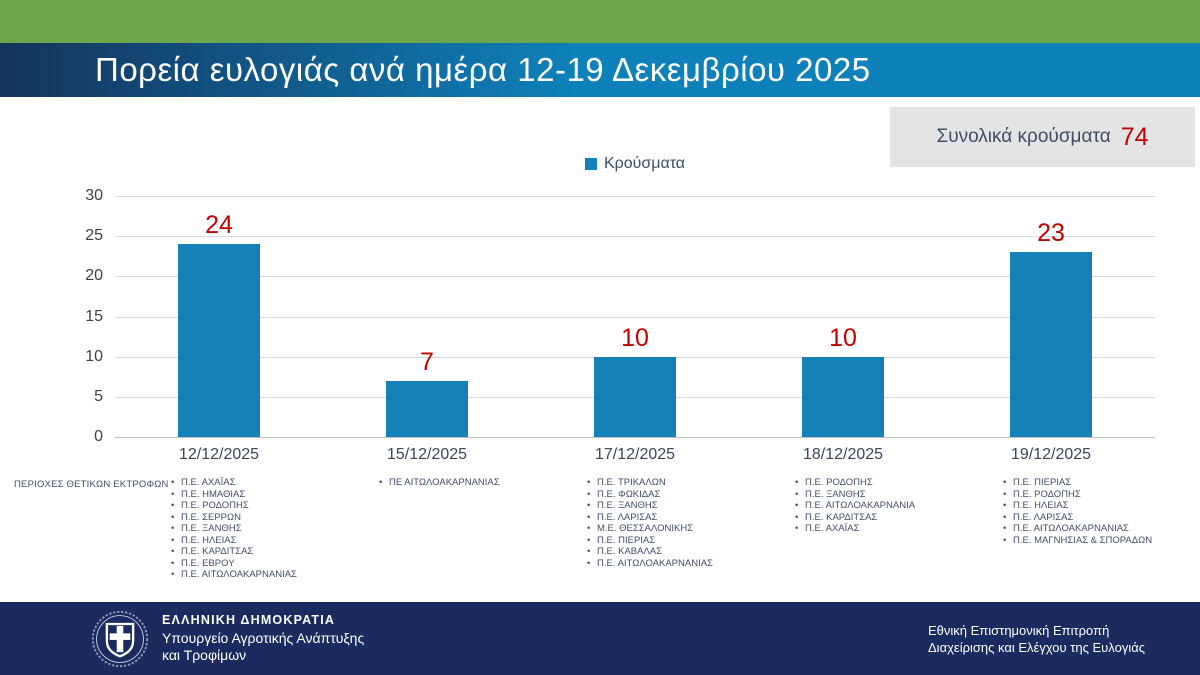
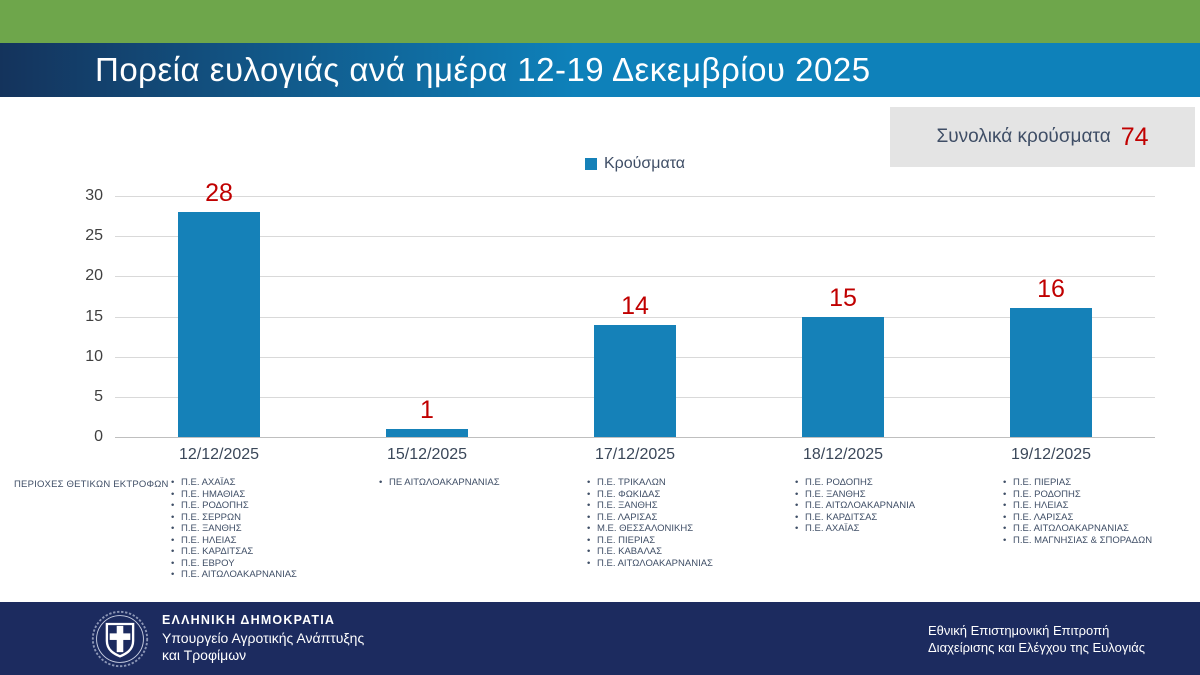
12/12/2025: 24 -> 28
15/12/2025: 7 -> 1
17/12/2025: 10 -> 14
18/12/2025: 10 -> 15
19/12/2025: 23 -> 16
